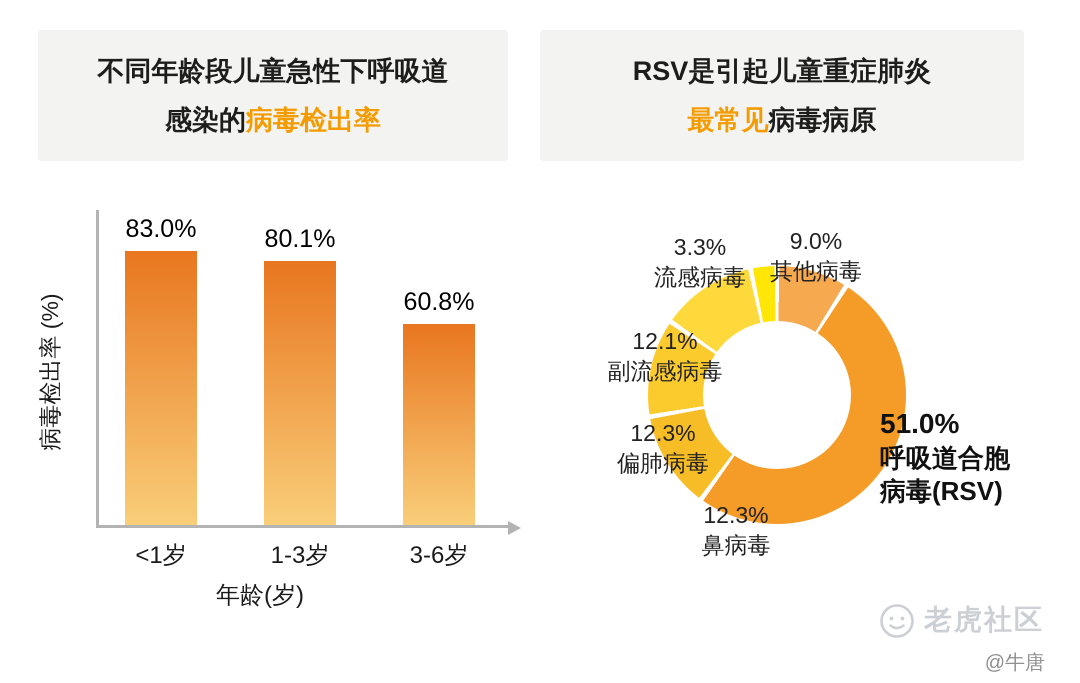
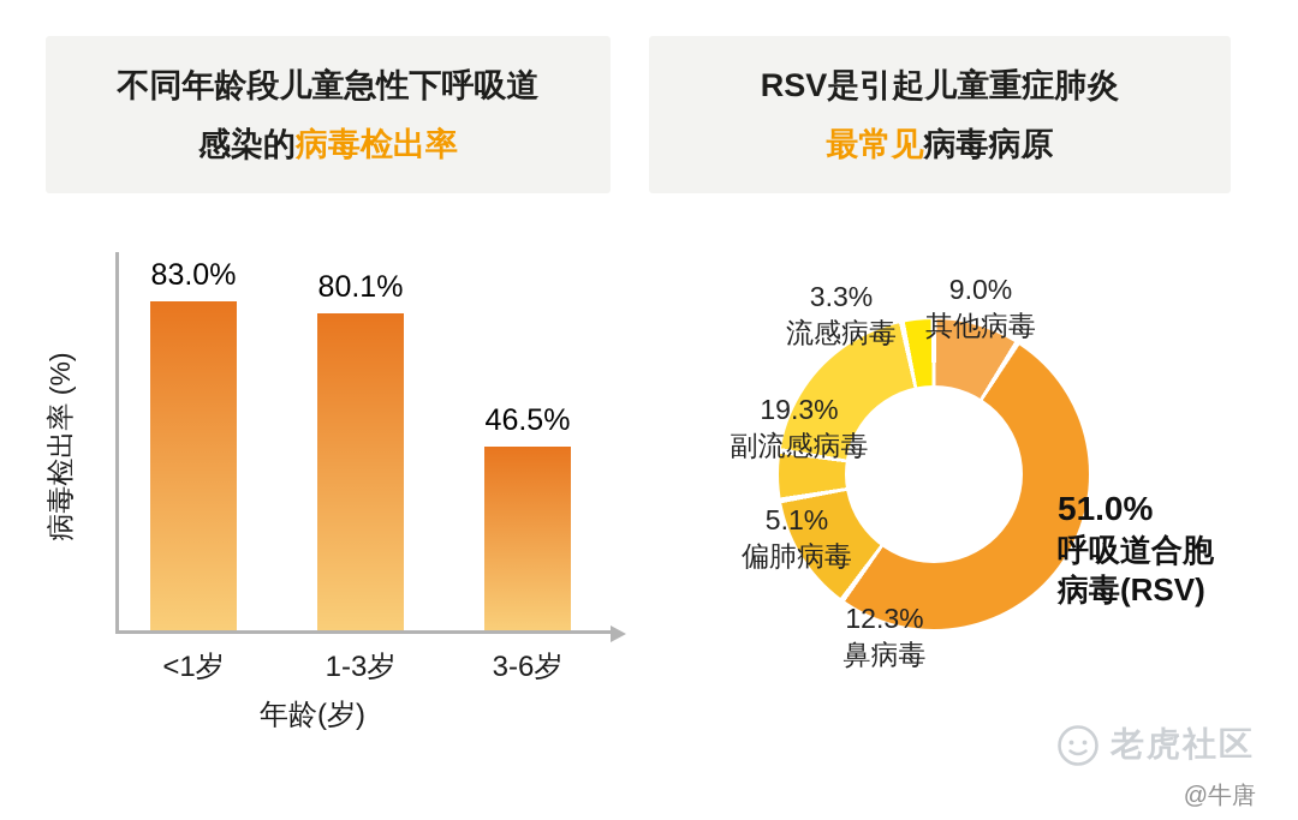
不同年龄段儿童急性下呼吸道感染的病毒检出率/3-6岁: 60.8% -> 46.5%
RSV是引起儿童重症肺炎最常见病毒病原/偏肺病毒: 12.3% -> 5.1%
RSV是引起儿童重症肺炎最常见病毒病原/副流感病毒: 12.1% -> 19.3%
